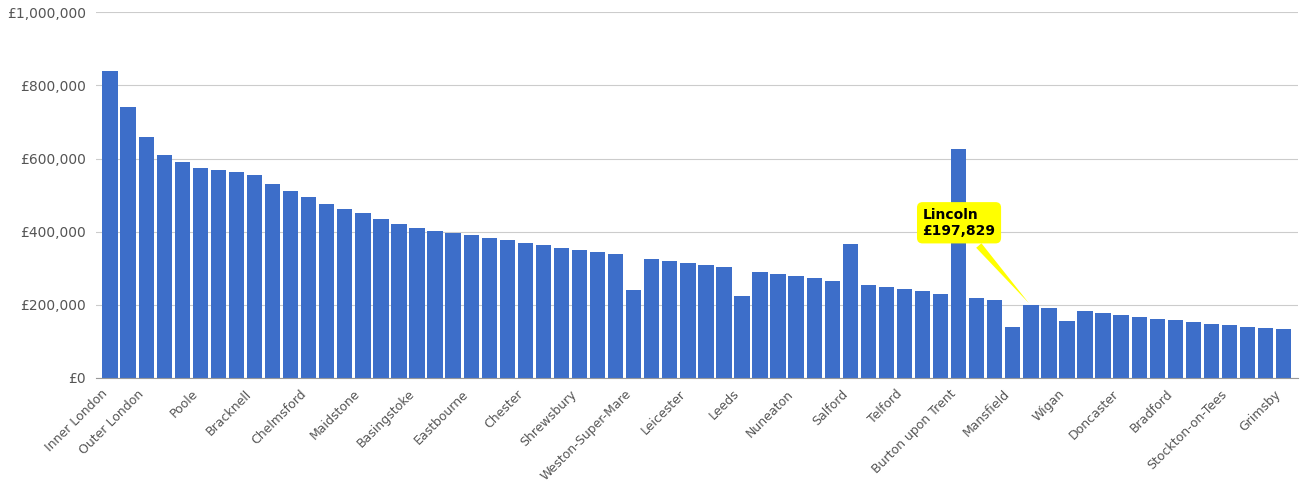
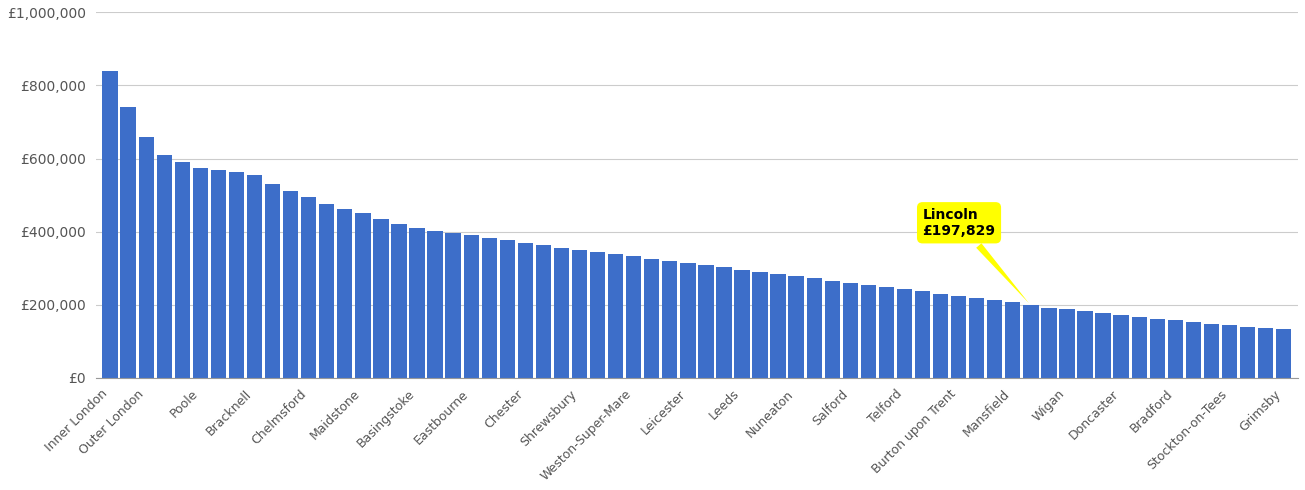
Weston-Super-Mare: £240,000 -> £332,000
Leeds: £225,000 -> £296,000
Salford: £365,000 -> £260,000
Burton upon Trent: £625,000 -> £224,000
Mansfield: £140,000 -> £206,000
Wigan: £155,000 -> £187,000
